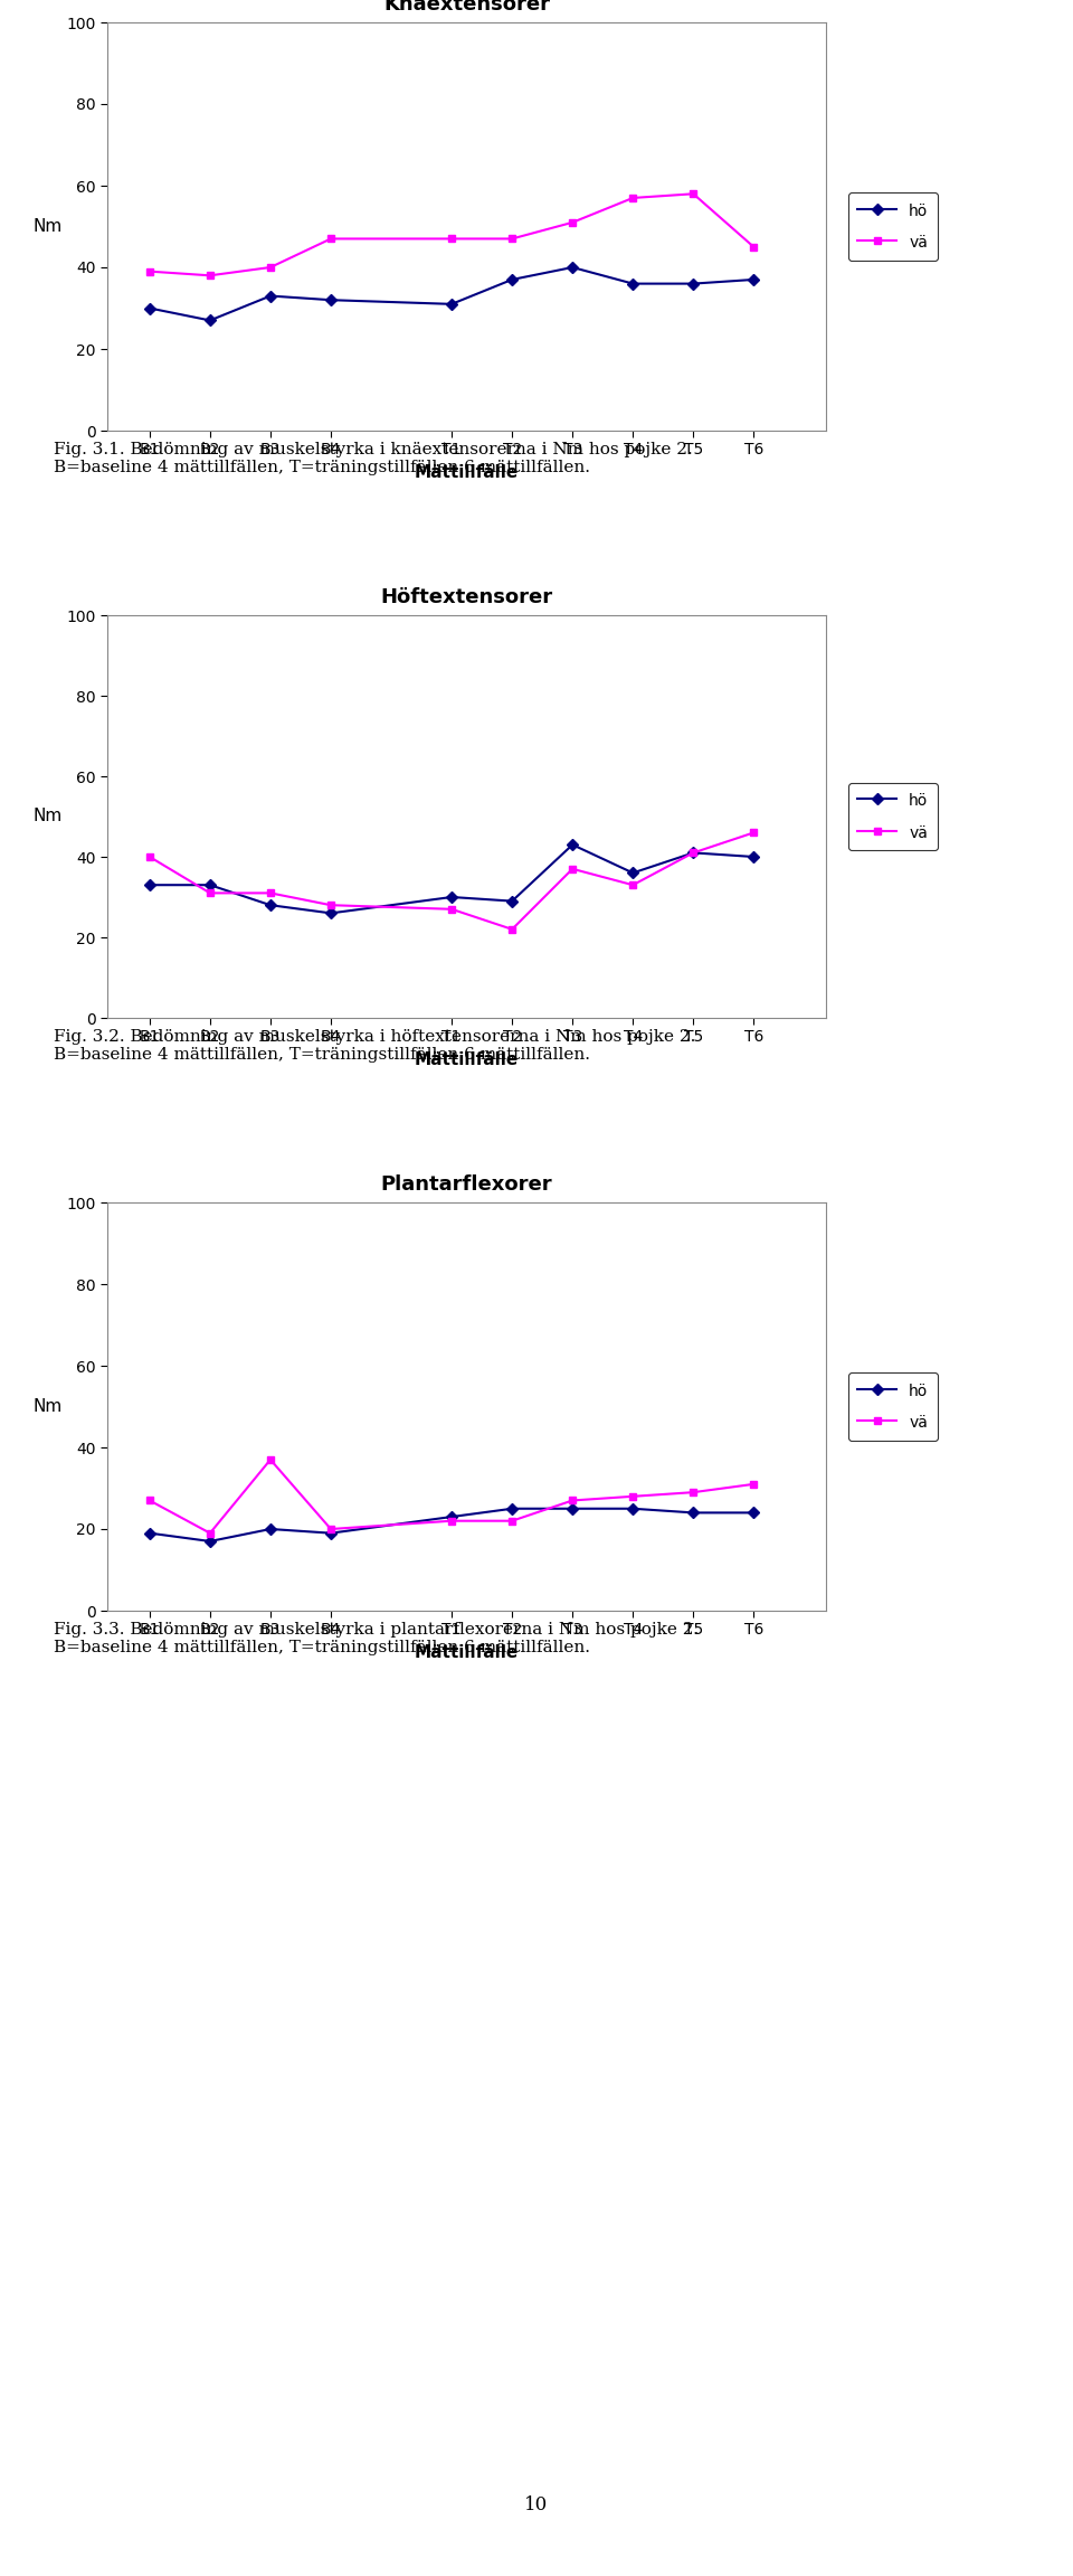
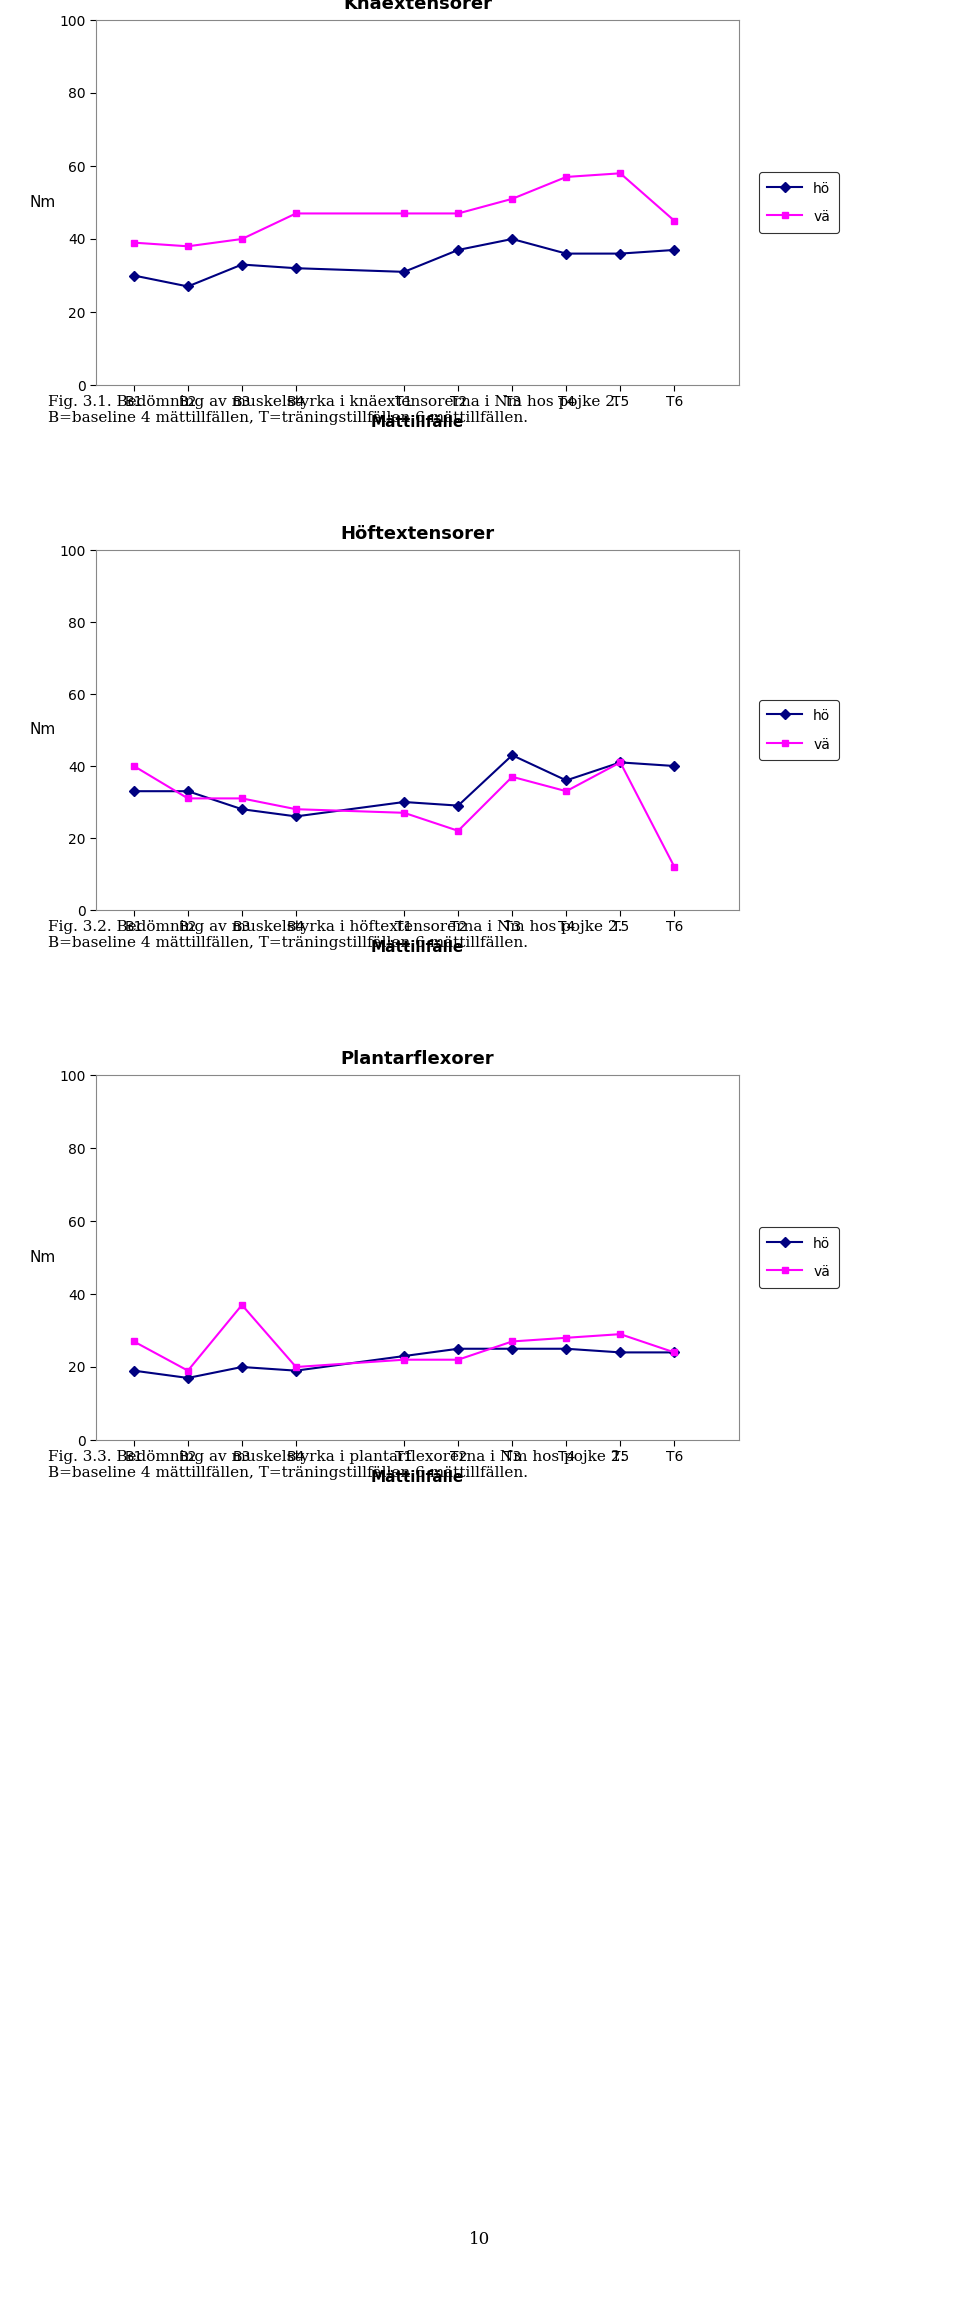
Höftextensorer/vä/T6: 46 -> 12
Plantarflexorer/vä/T6: 31 -> 24
